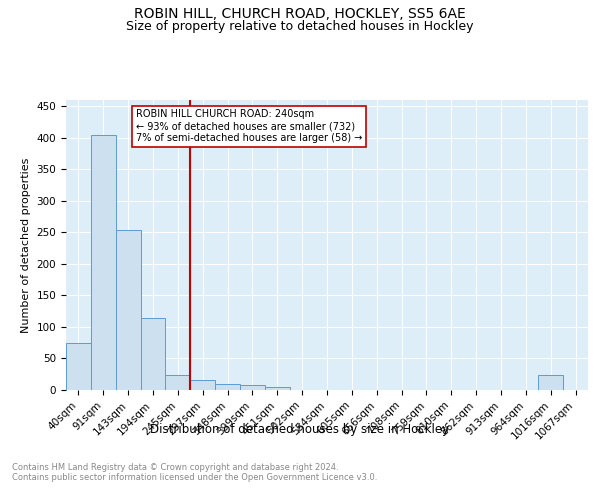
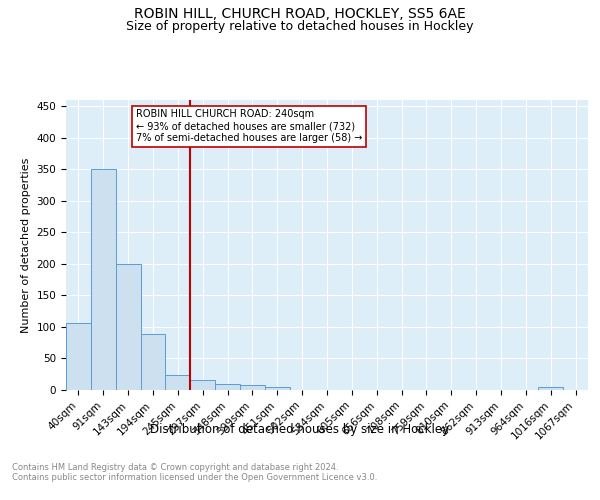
40sqm: 74 -> 107
91sqm: 404 -> 350
143sqm: 254 -> 200
194sqm: 114 -> 89
1016sqm: 24 -> 5
